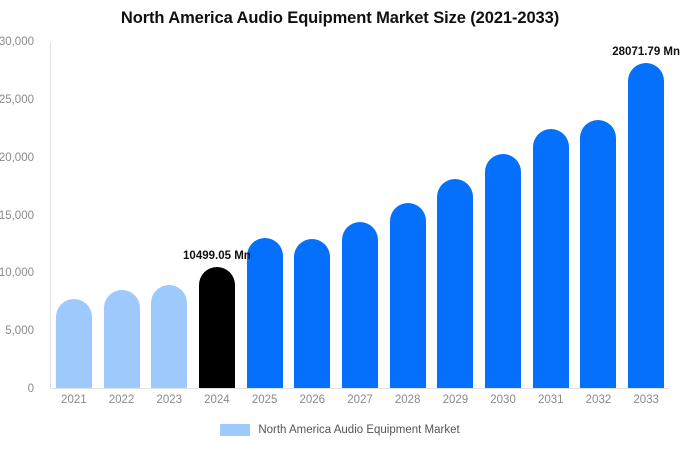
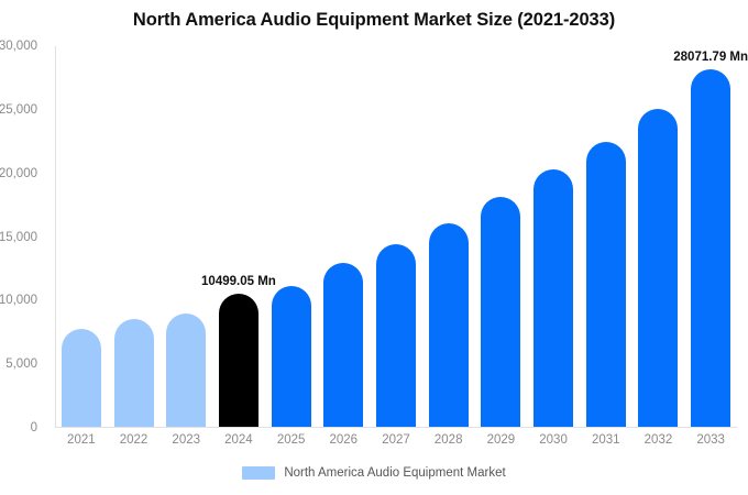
2025: 13000 -> 11100
2032: 23200 -> 25000
